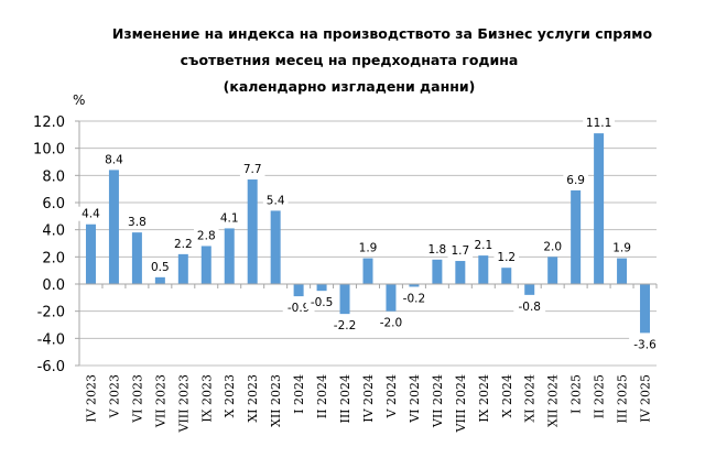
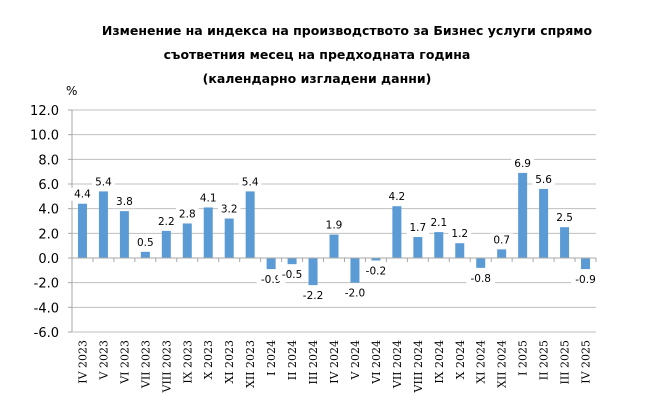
V 2023: 8.4 -> 5.4
XI 2023: 7.7 -> 3.2
VII 2024: 1.8 -> 4.2
XII 2024: 2.0 -> 0.7
II 2025: 11.1 -> 5.6
III 2025: 1.9 -> 2.5
IV 2025: -3.6 -> -0.9
